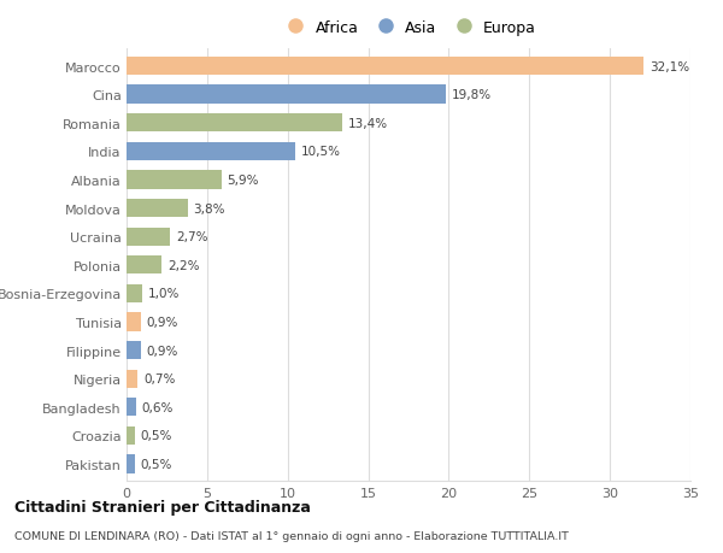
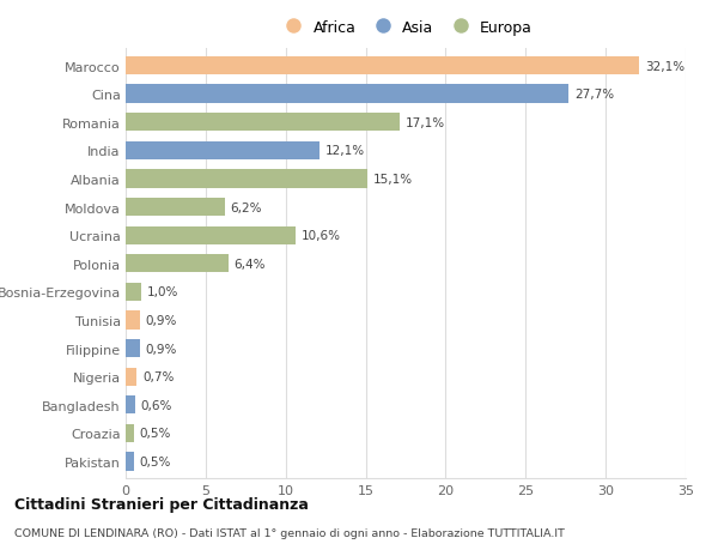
Cina: 19,8% -> 27,7%
Romania: 13,4% -> 17,1%
India: 10,5% -> 12,1%
Albania: 5,9% -> 15,1%
Moldova: 3,8% -> 6,2%
Ucraina: 2,7% -> 10,6%
Polonia: 2,2% -> 6,4%
